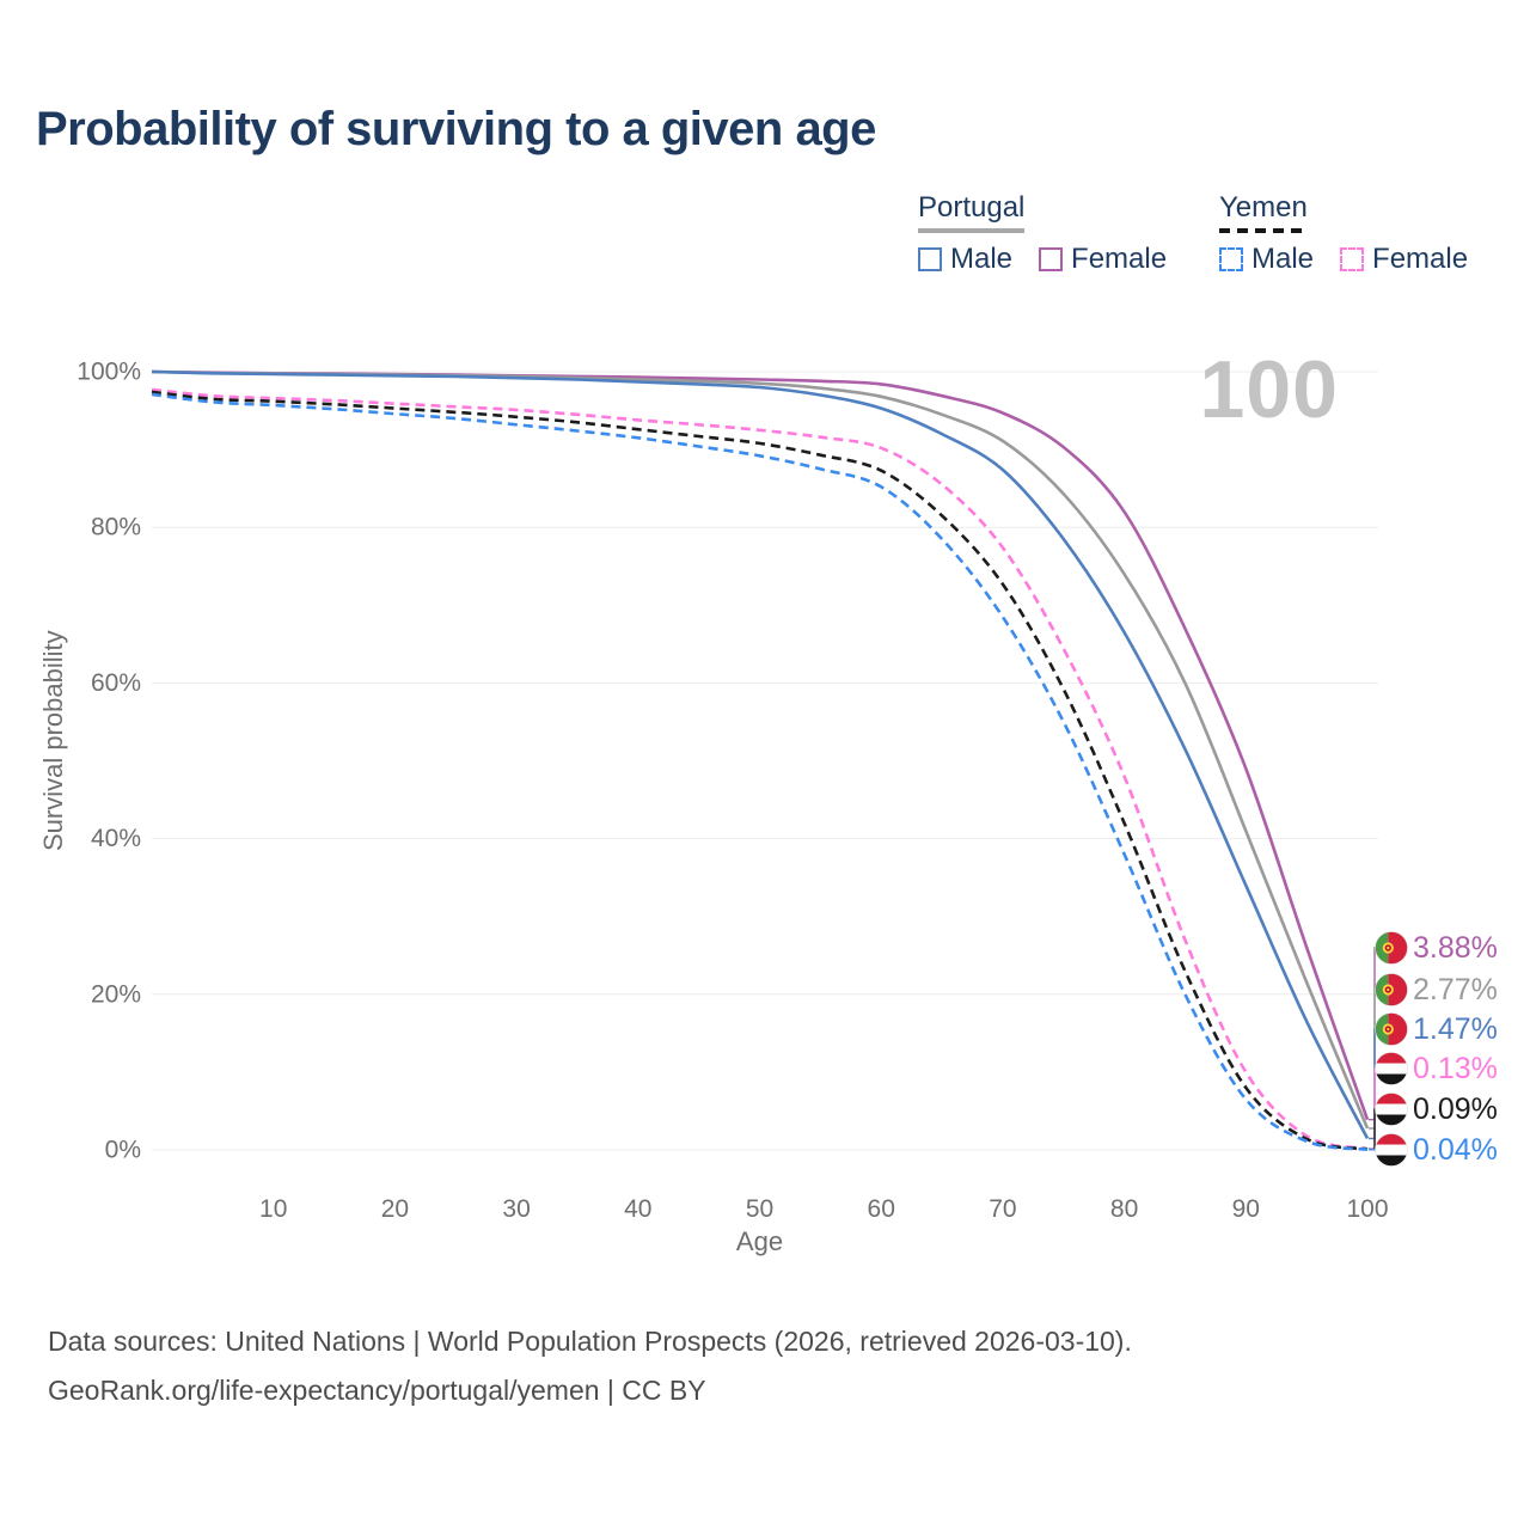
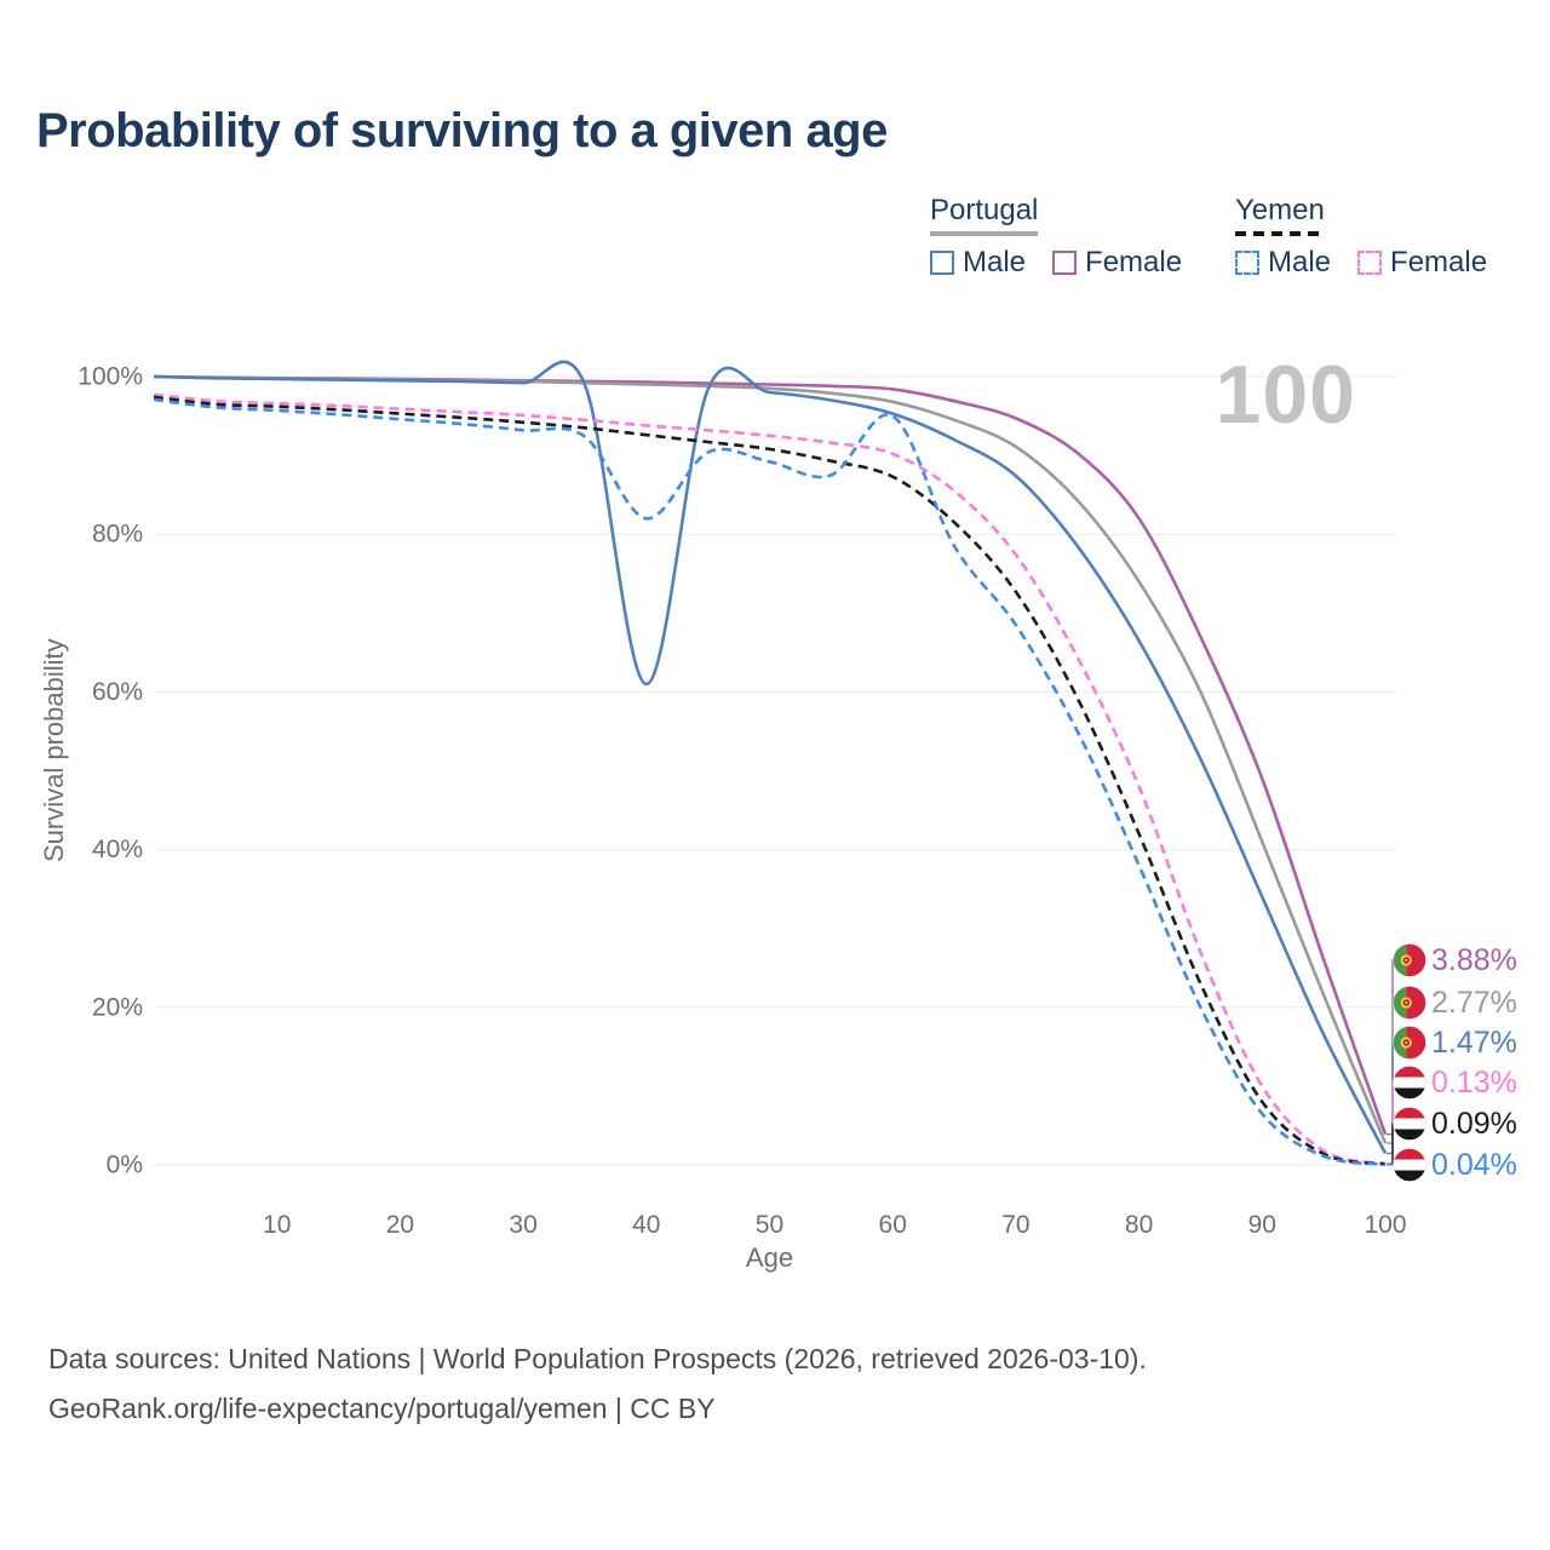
Portugal Male/40: 99% -> 61%
Yemen Male/40: 92% -> 82%
Yemen Male/60: 85% -> 95%
